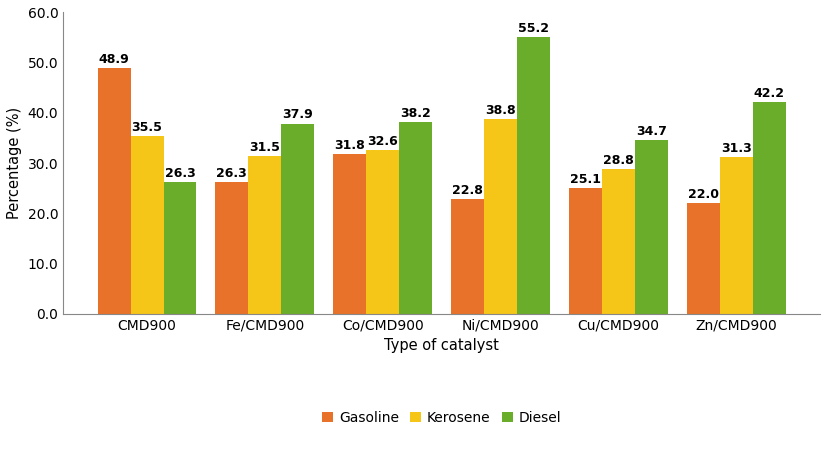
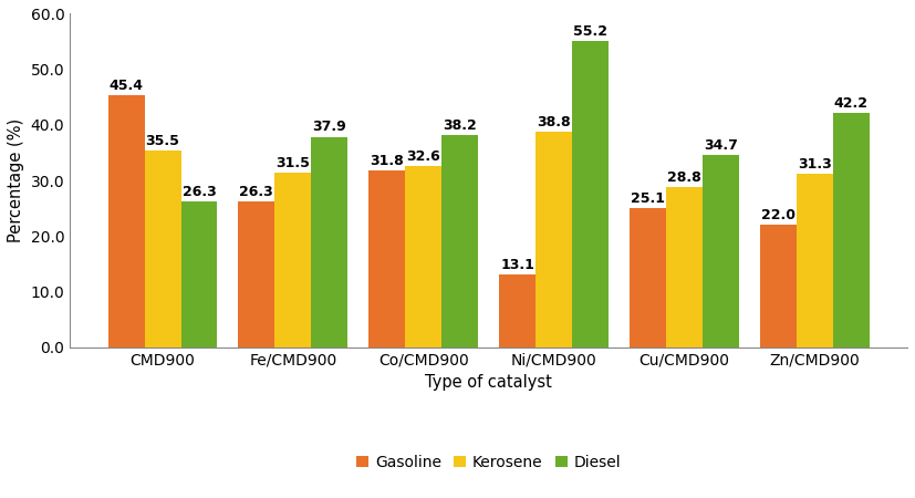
Gasoline/CMD900: 48.9 -> 45.4
Gasoline/Ni/CMD900: 22.8 -> 13.1
